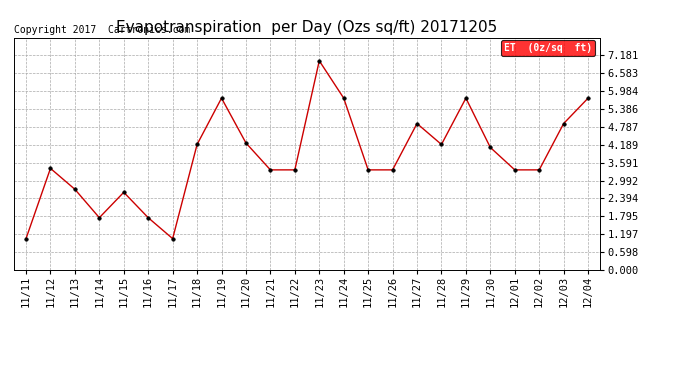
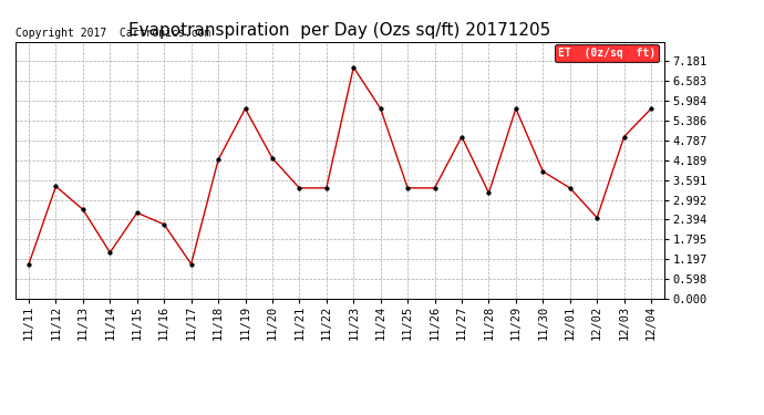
11/14: 1.75 -> 1.40
11/16: 1.75 -> 2.25
11/28: 4.20 -> 3.20
11/30: 4.10 -> 3.85
12/02: 3.35 -> 2.45
